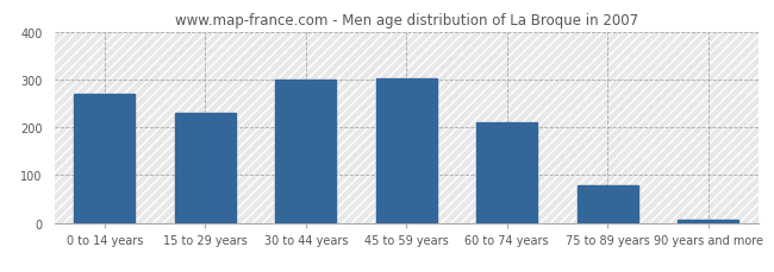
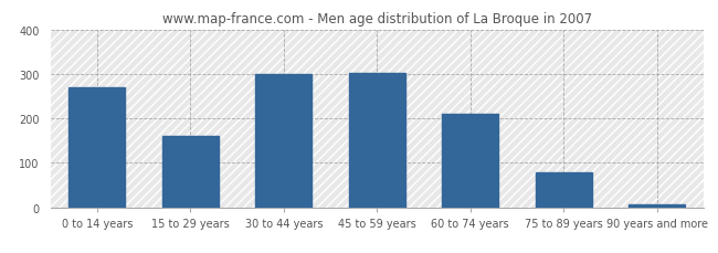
15 to 29 years: 230 -> 160
